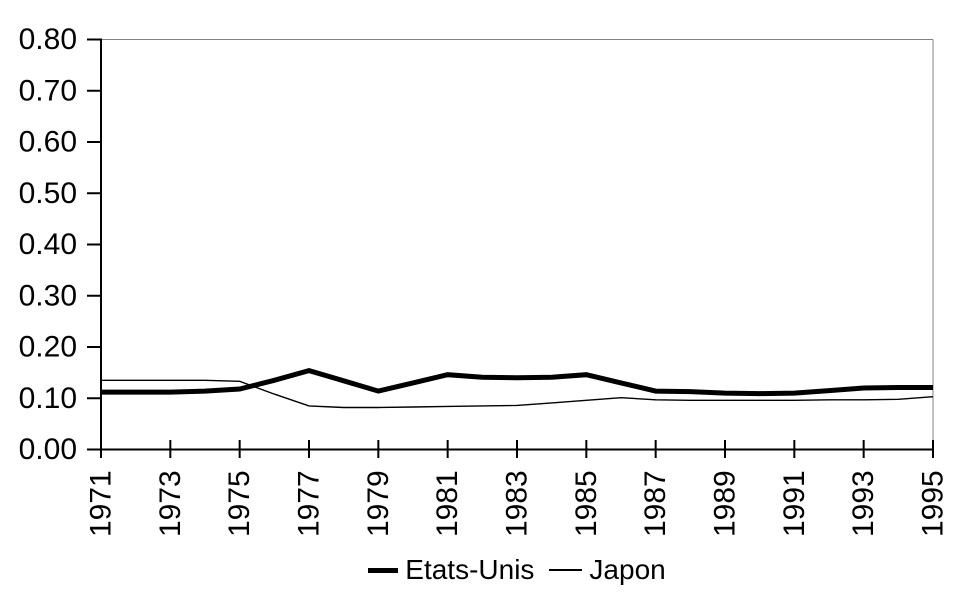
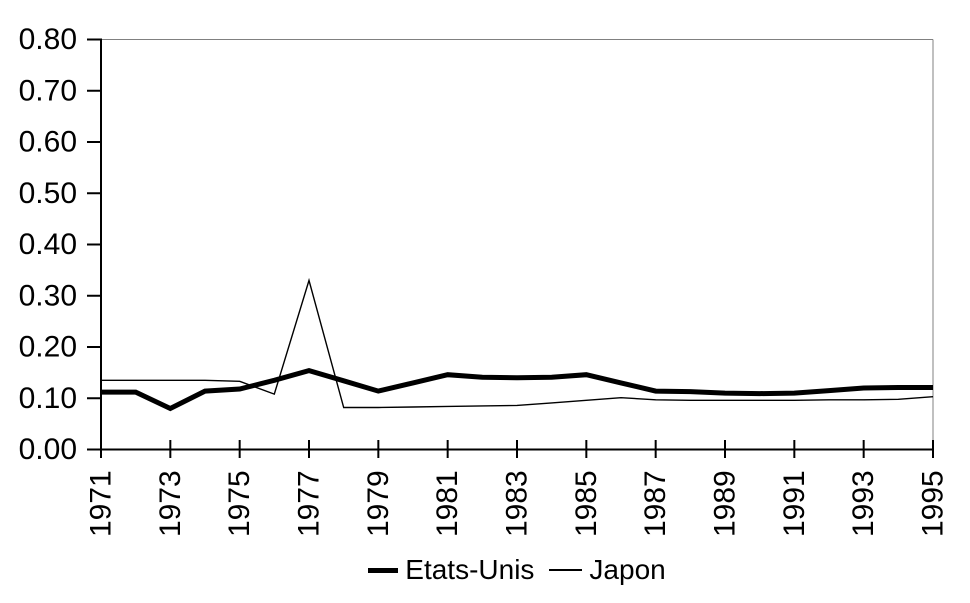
Etats-Unis/1973: 0.11 -> 0.08
Japon/1977: 0.09 -> 0.33
